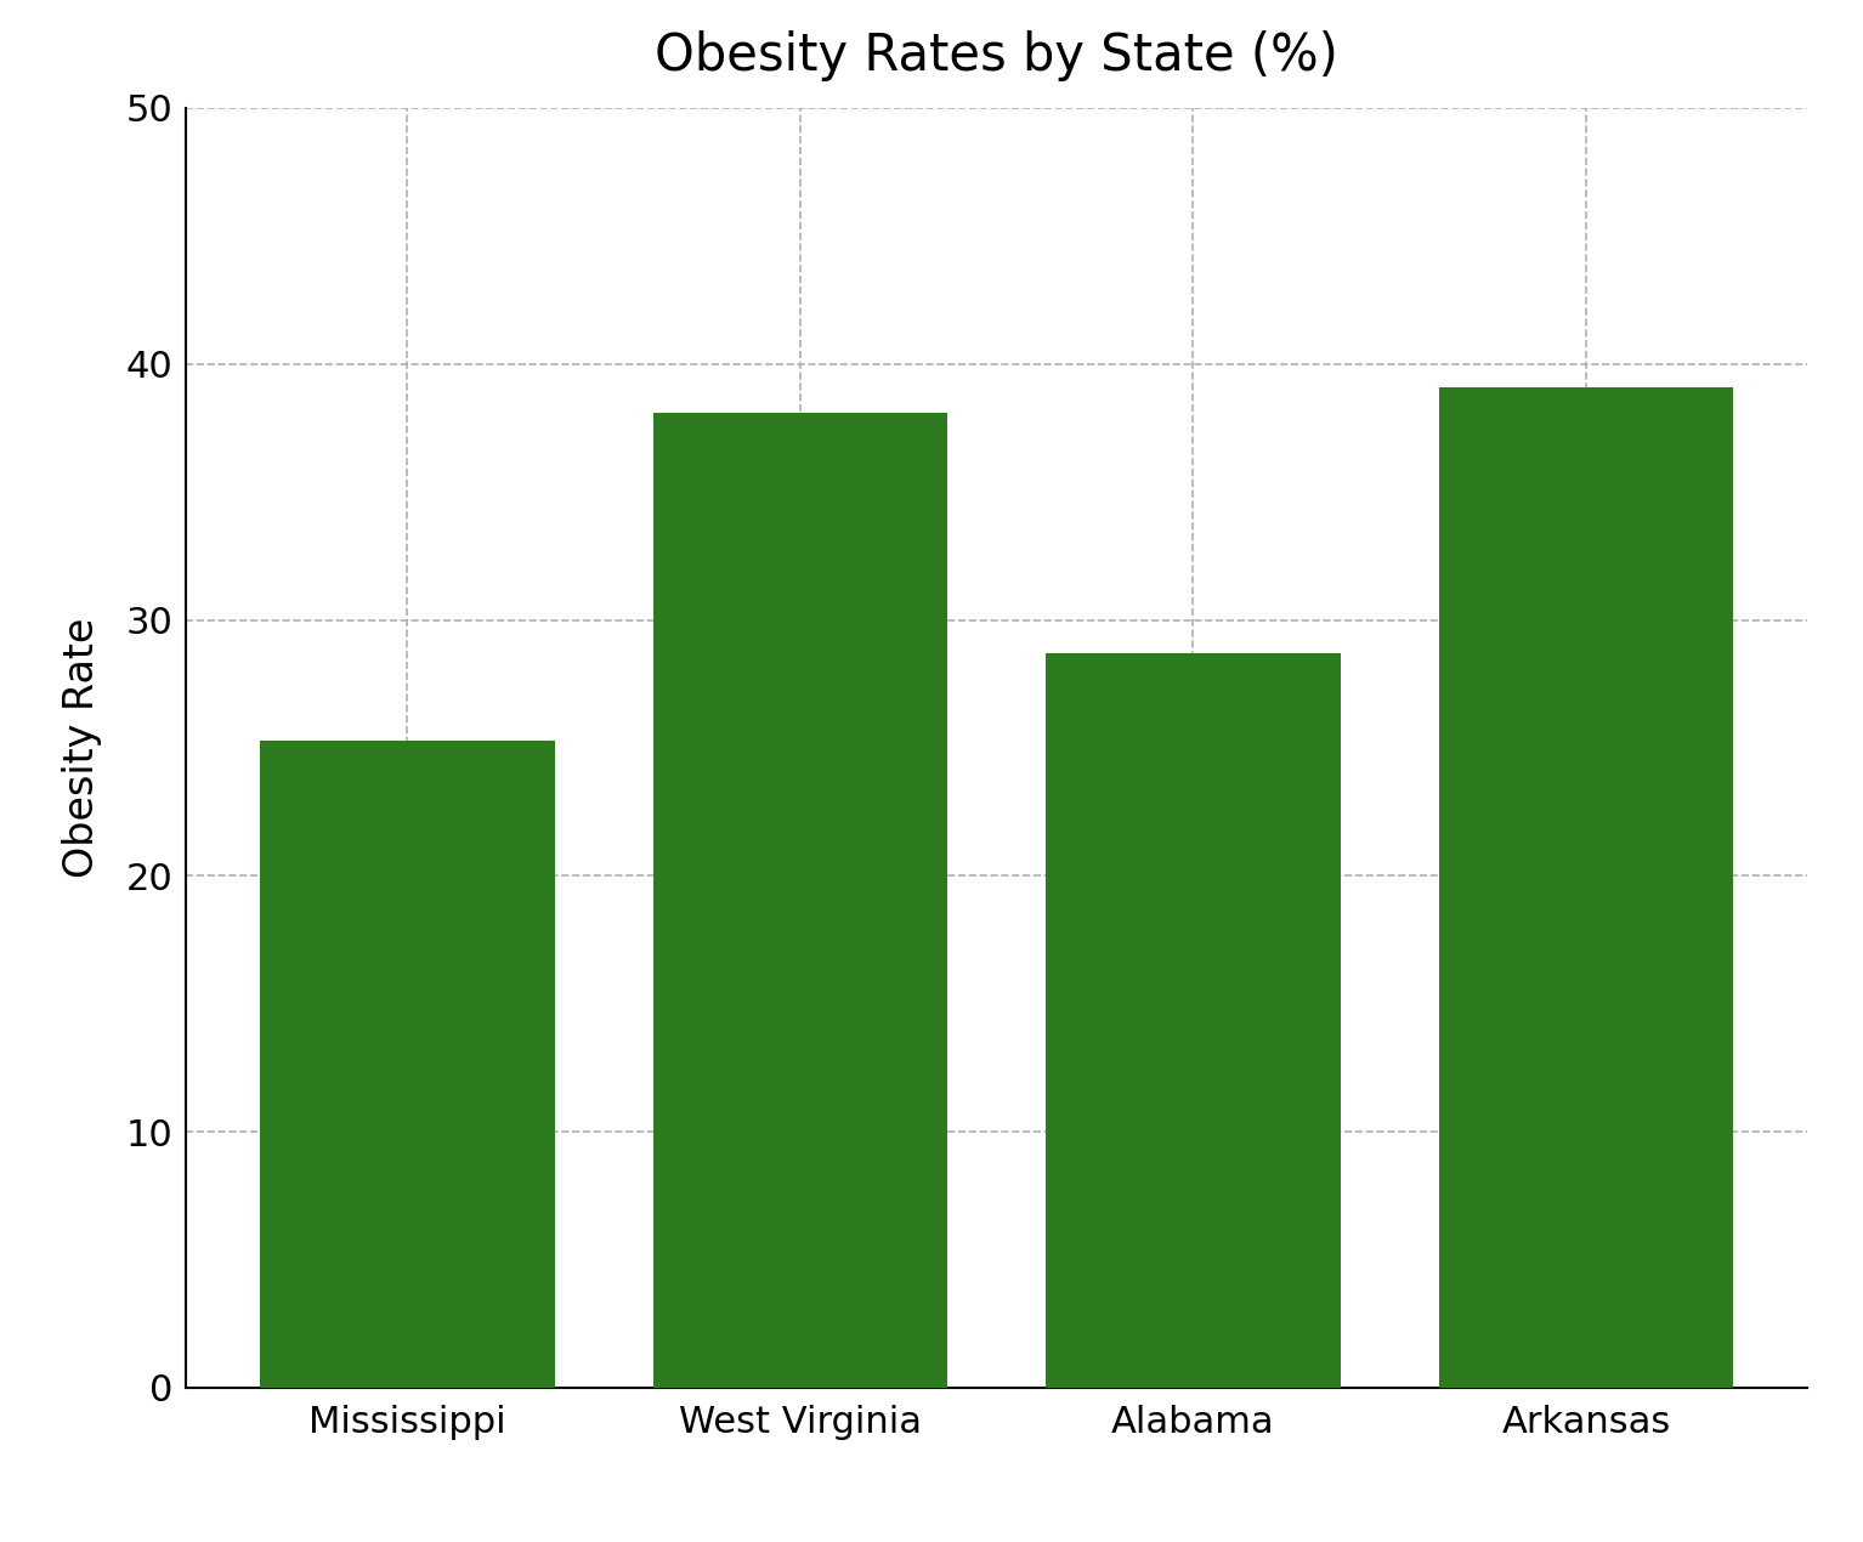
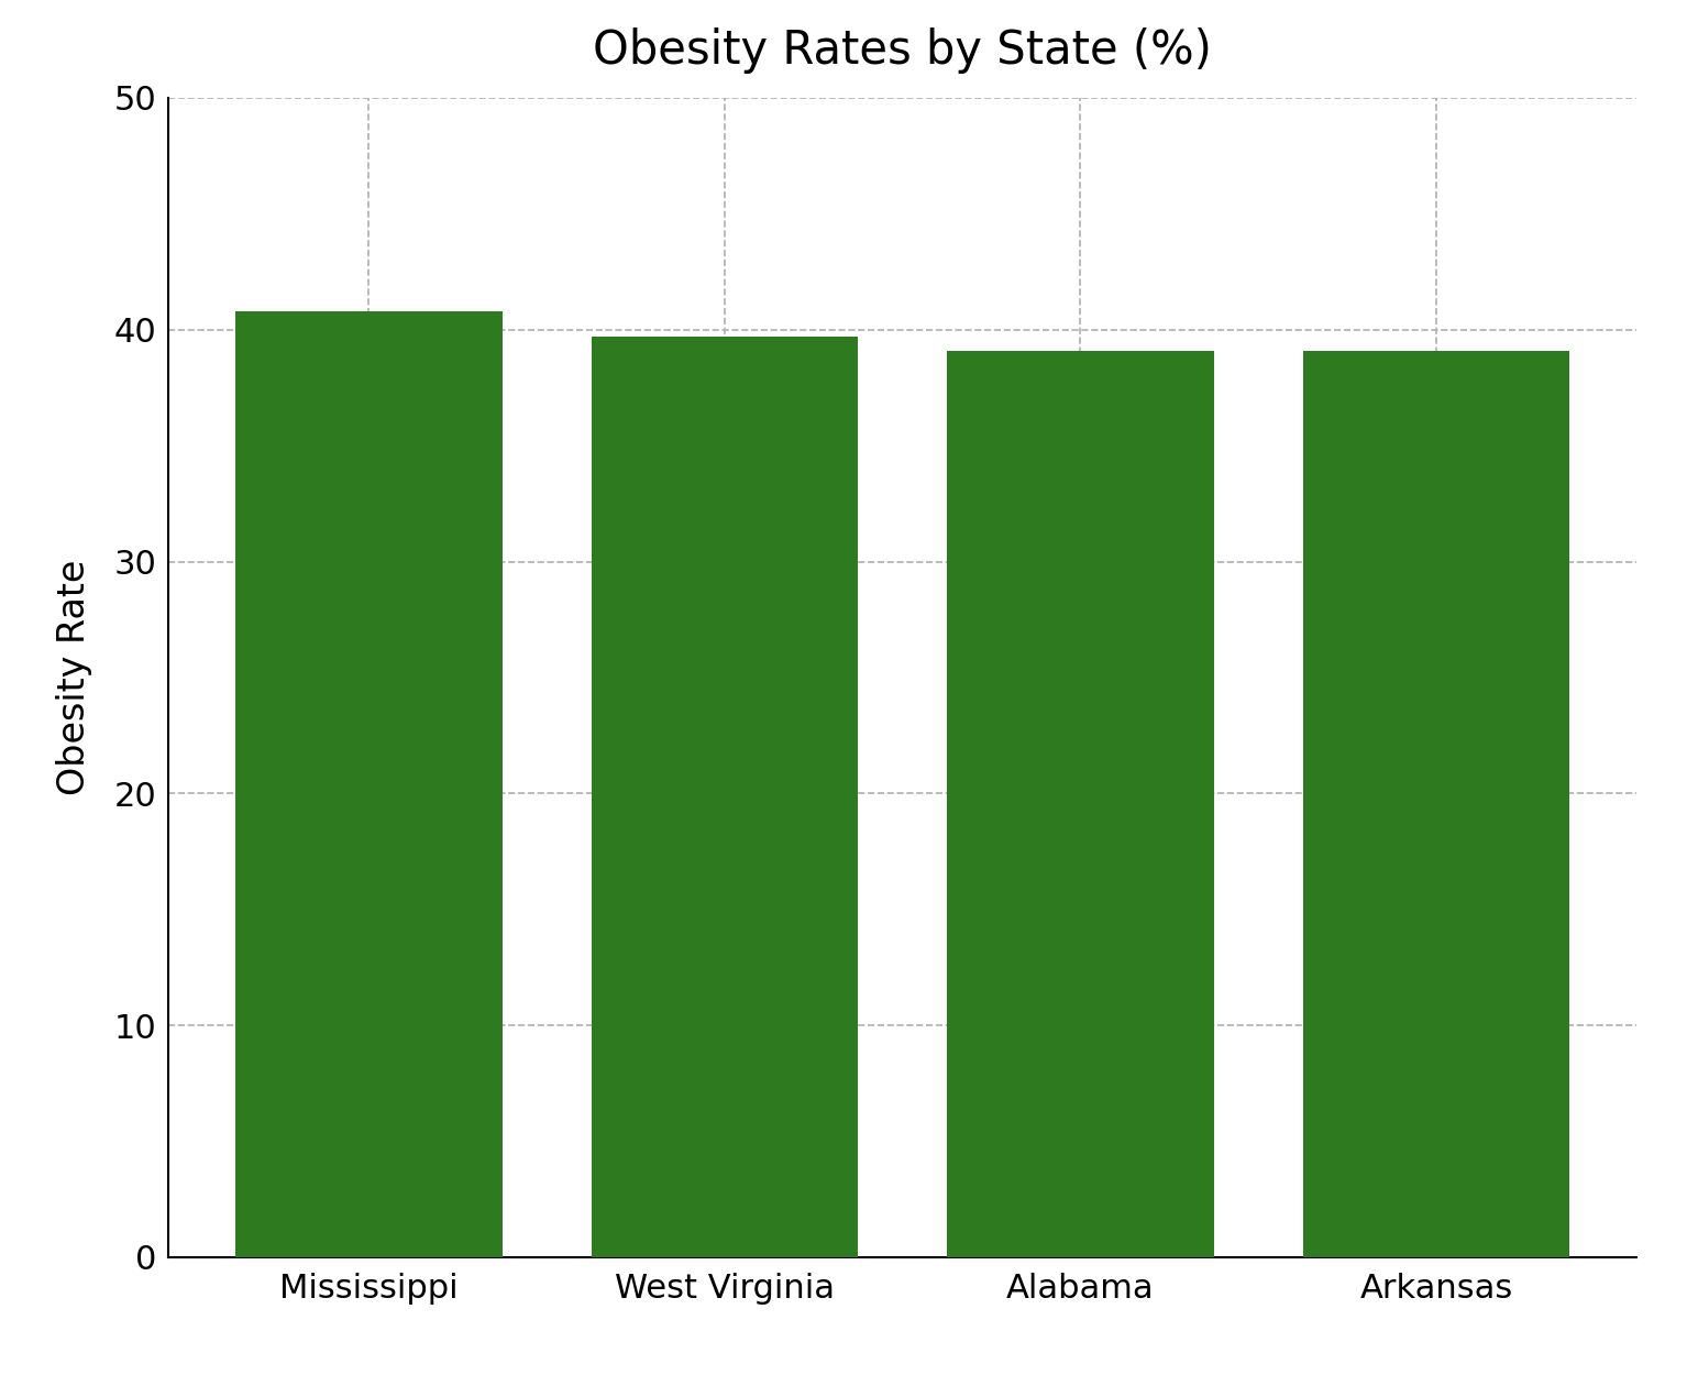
Mississippi: 25.3 -> 40.8
West Virginia: 38.1 -> 39.7
Alabama: 28.7 -> 39.1
